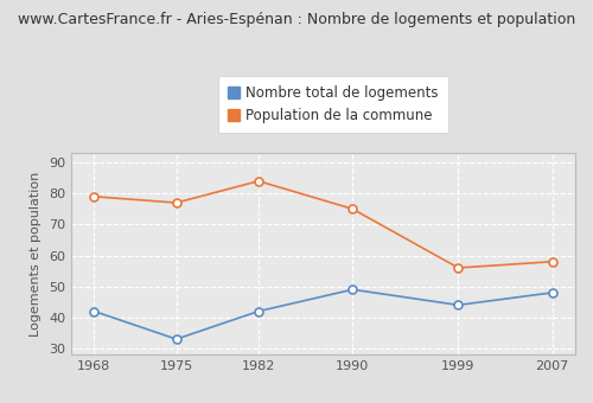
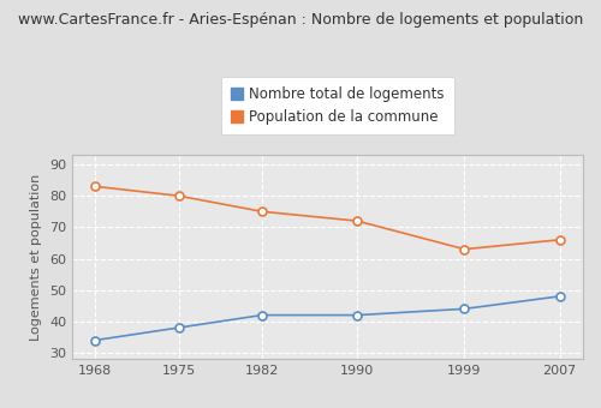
Nombre total de logements/1968: 42 -> 34
Population de la commune/1968: 79 -> 83
Nombre total de logements/1975: 33 -> 38
Population de la commune/1975: 77 -> 80
Population de la commune/1982: 84 -> 75
Nombre total de logements/1990: 49 -> 42
Population de la commune/1990: 75 -> 72
Population de la commune/1999: 56 -> 63
Population de la commune/2007: 58 -> 66
